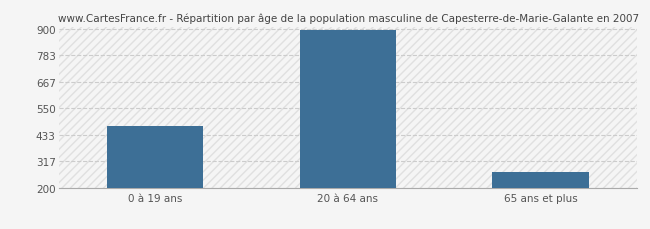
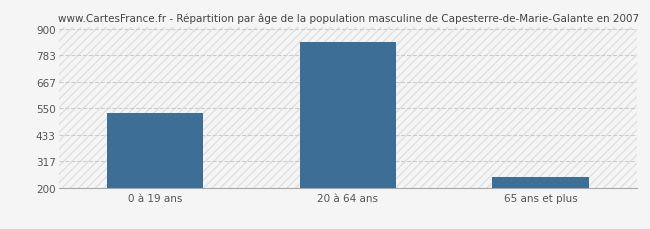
0 à 19 ans: 471 -> 530
20 à 64 ans: 896 -> 840
65 ans et plus: 271 -> 245
